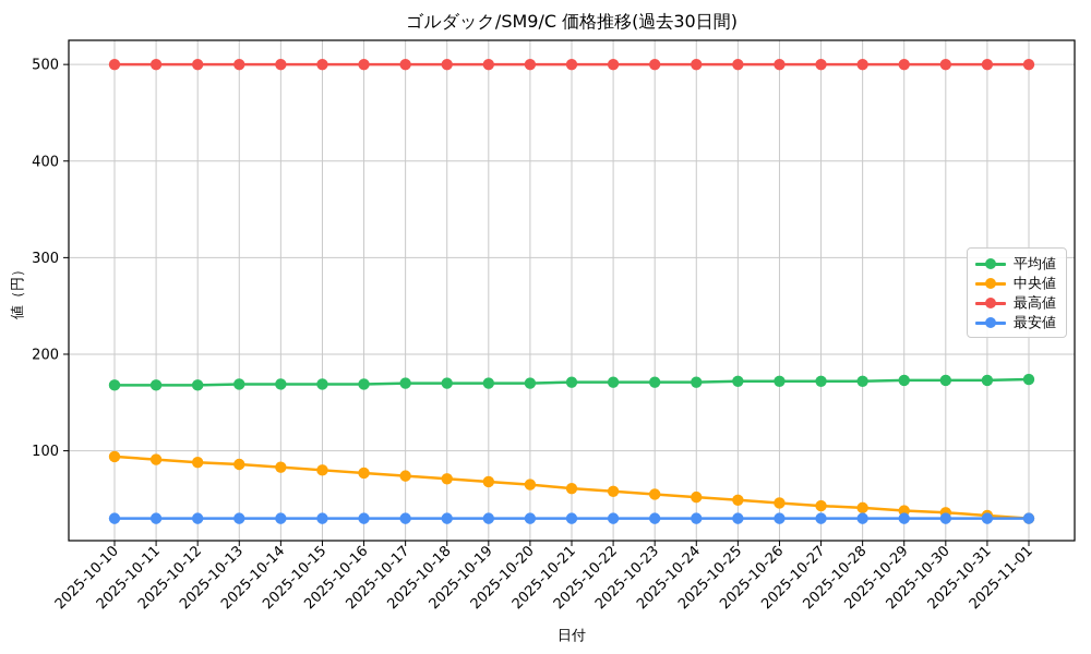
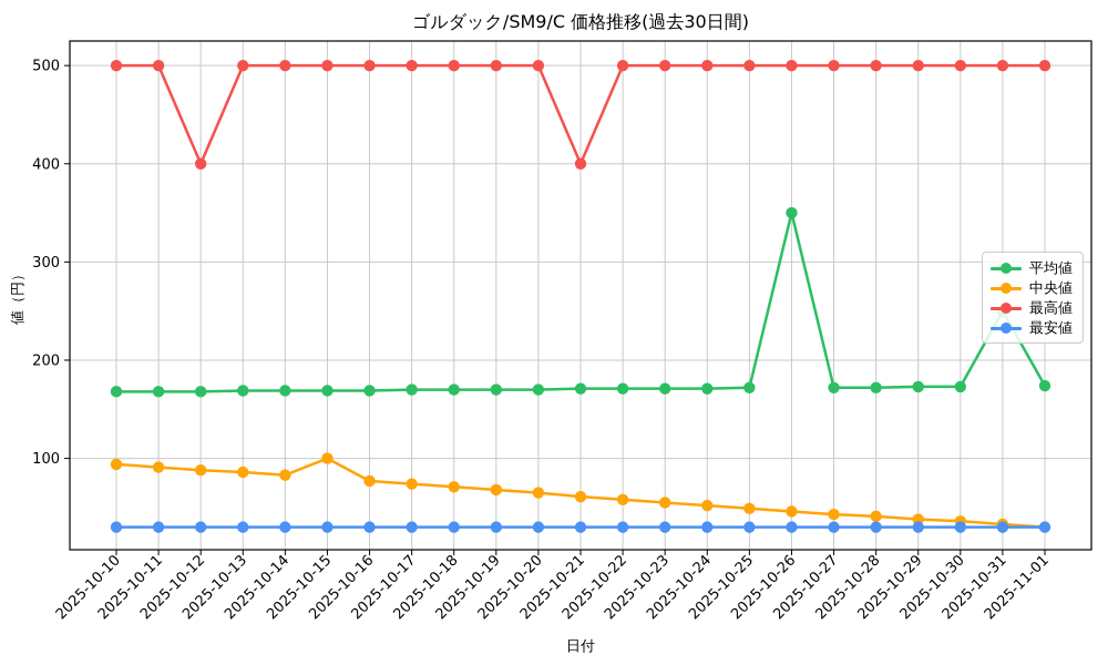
最高値/2025-10-12: 500 -> 400
中央値/2025-10-15: 80 -> 100
最高値/2025-10-21: 500 -> 400
平均値/2025-10-26: 170 -> 350
平均値/2025-10-31: 170 -> 250
